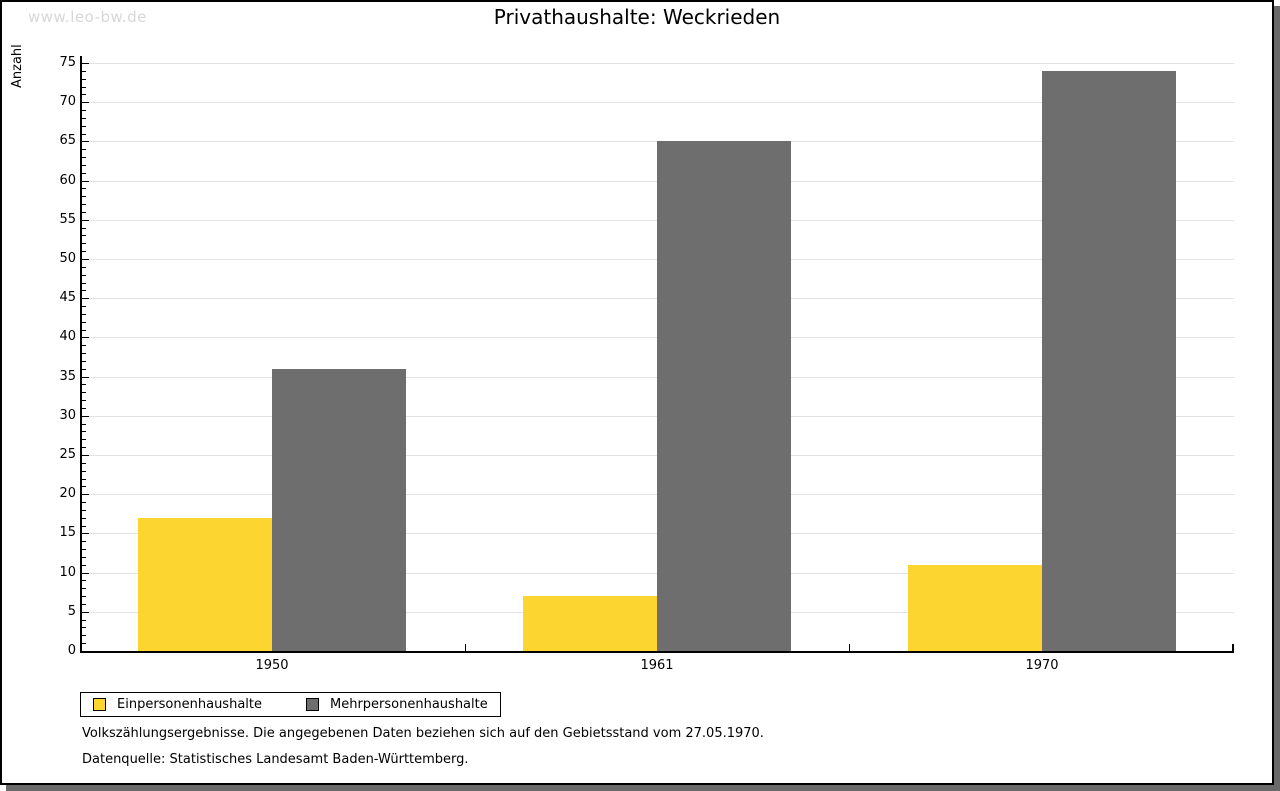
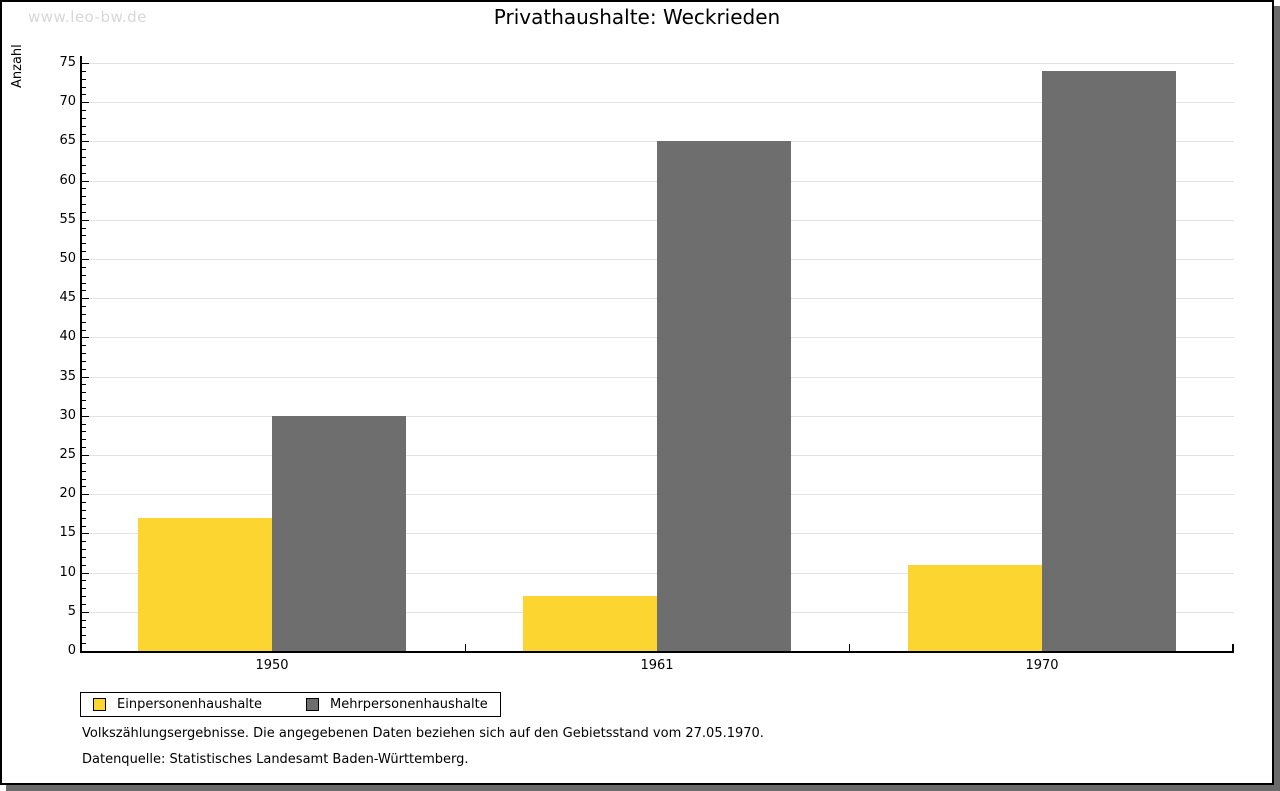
Mehrpersonenhaushalte/1950: 36 -> 30
